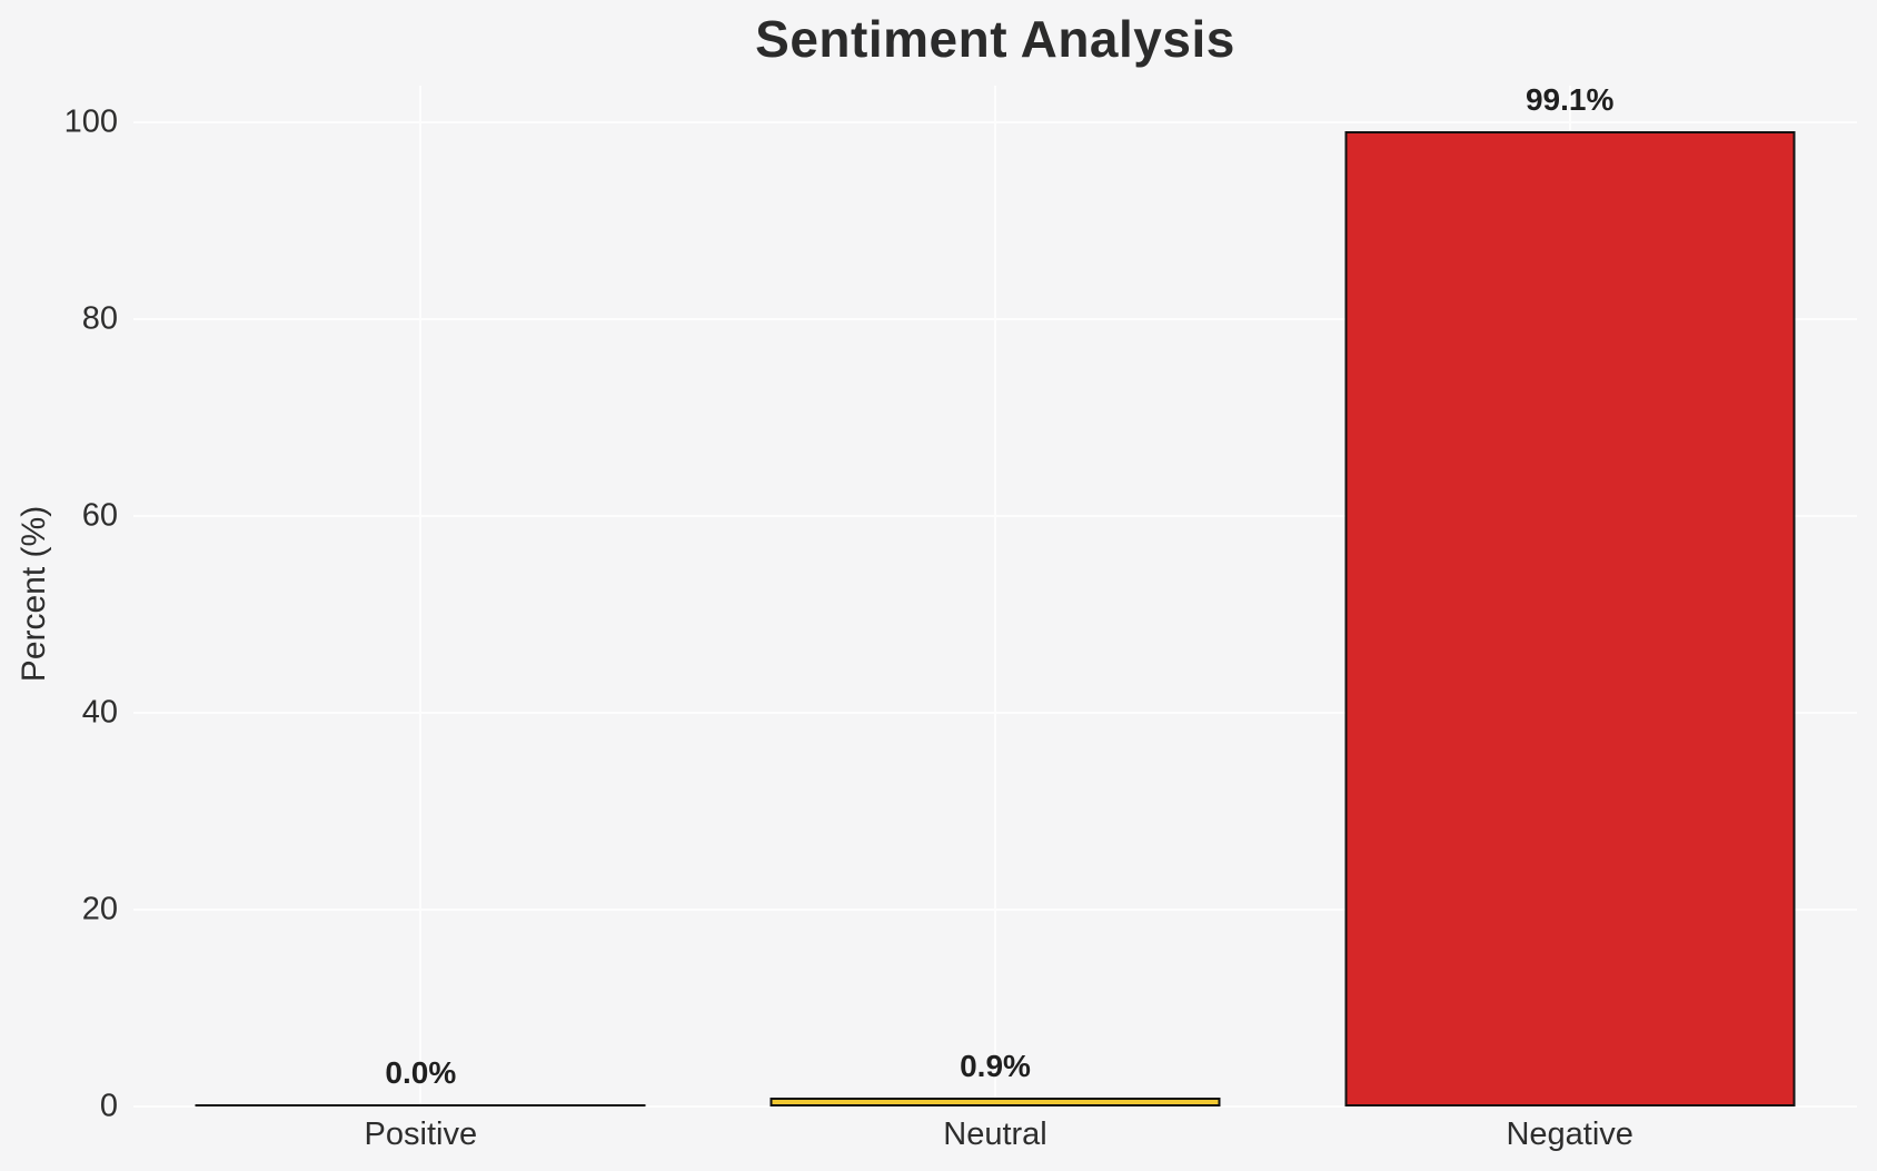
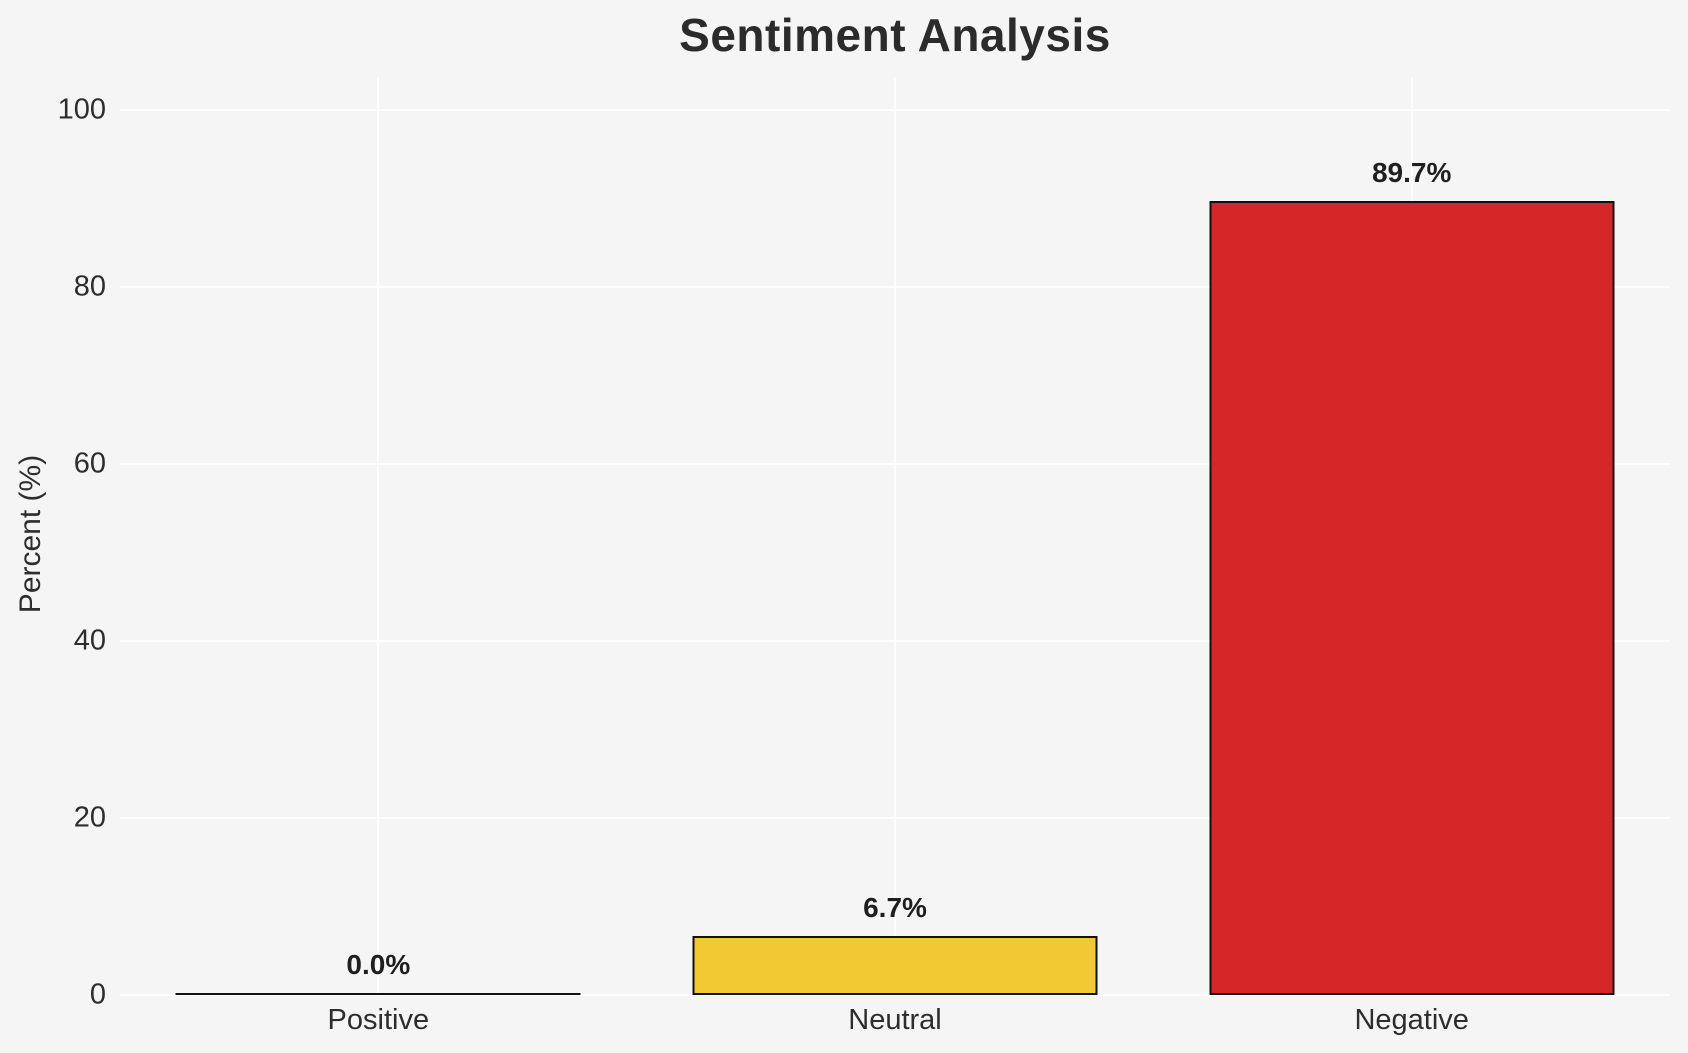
Neutral: 0.9% -> 6.7%
Negative: 99.1% -> 89.7%
